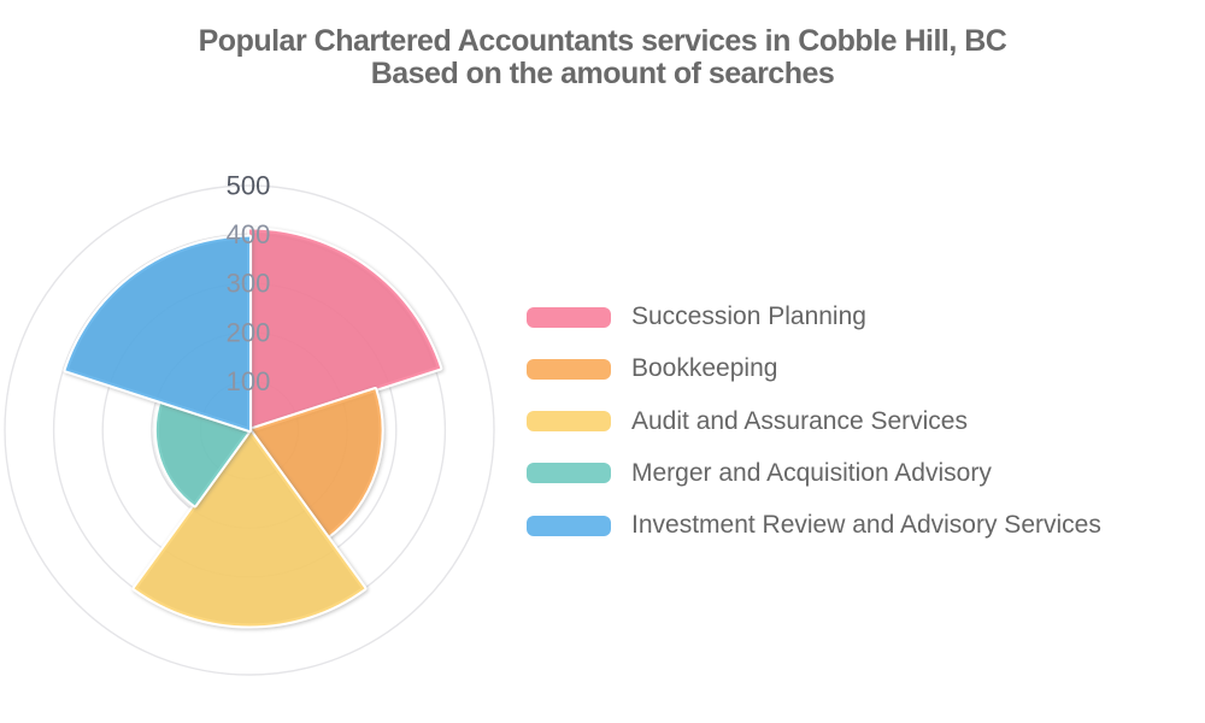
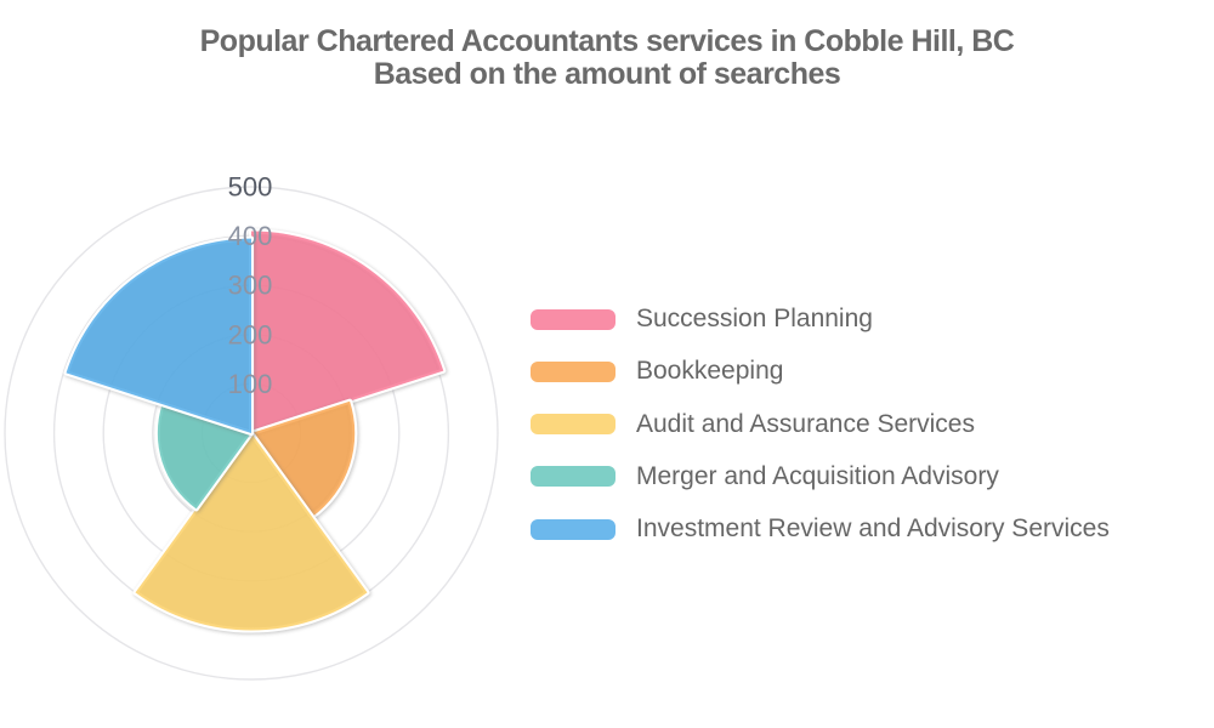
Bookkeeping: 270 -> 210
